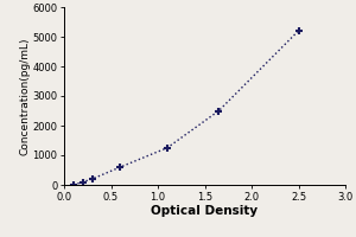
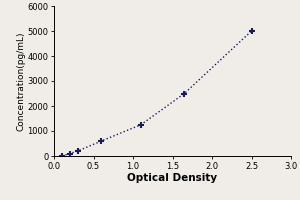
2.5: 5200 -> 5000
